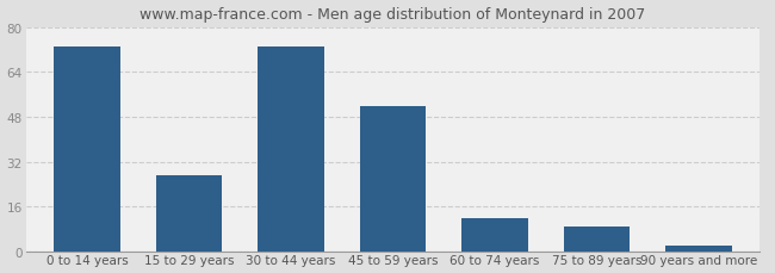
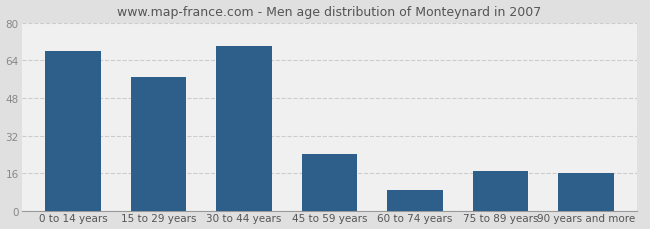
0 to 14 years: 73 -> 68
15 to 29 years: 27 -> 57
30 to 44 years: 73 -> 70
45 to 59 years: 52 -> 24
60 to 74 years: 12 -> 9
75 to 89 years: 9 -> 17
90 years and more: 2 -> 16
